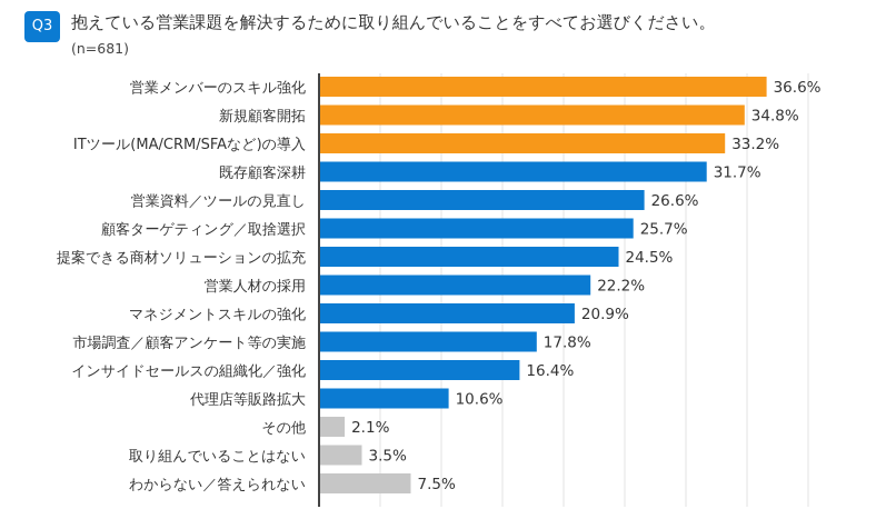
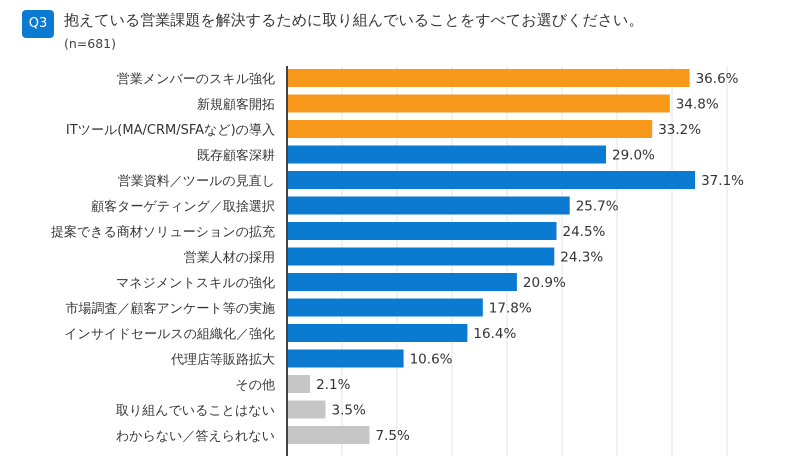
既存顧客深耕: 31.7% -> 29.0%
営業資料／ツールの見直し: 26.6% -> 37.1%
営業人材の採用: 22.2% -> 24.3%
